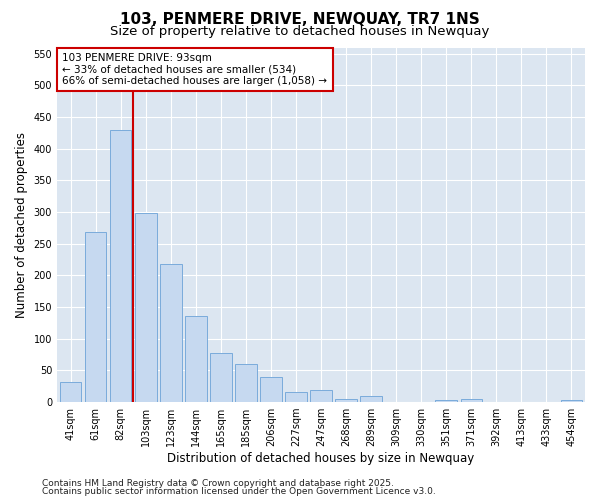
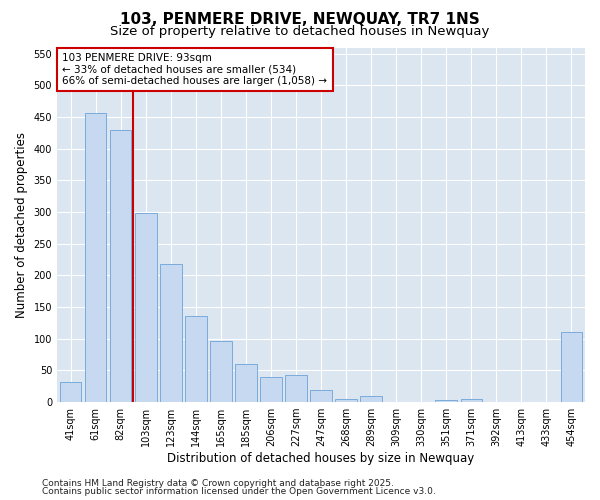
61sqm: 269 -> 456
165sqm: 77 -> 96
227sqm: 16 -> 42
454sqm: 3 -> 110
